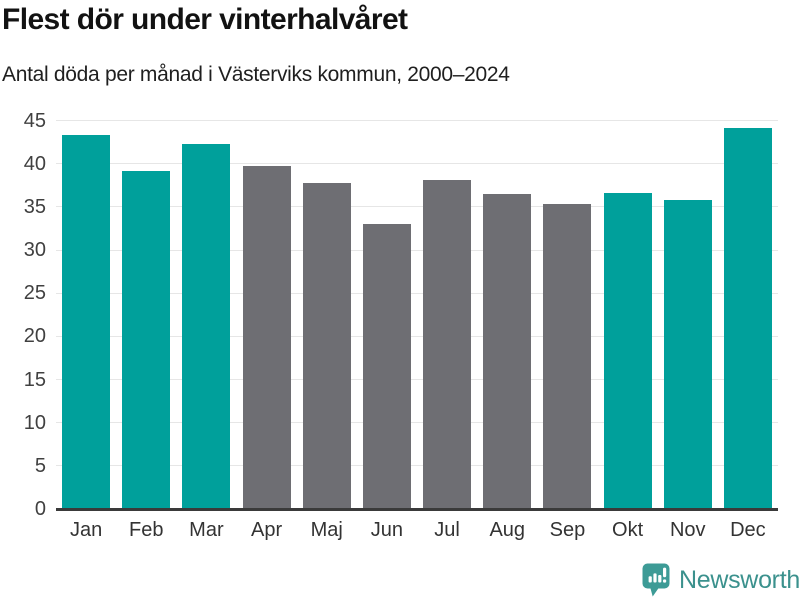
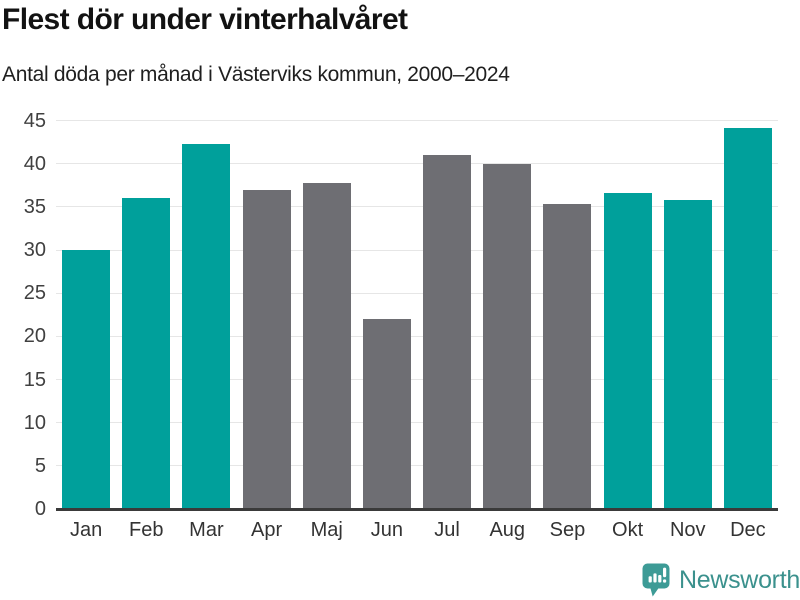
Jan: 43 -> 30
Feb: 39 -> 36
Apr: 40 -> 37
Jun: 33 -> 22
Jul: 38 -> 41
Aug: 36 -> 40
